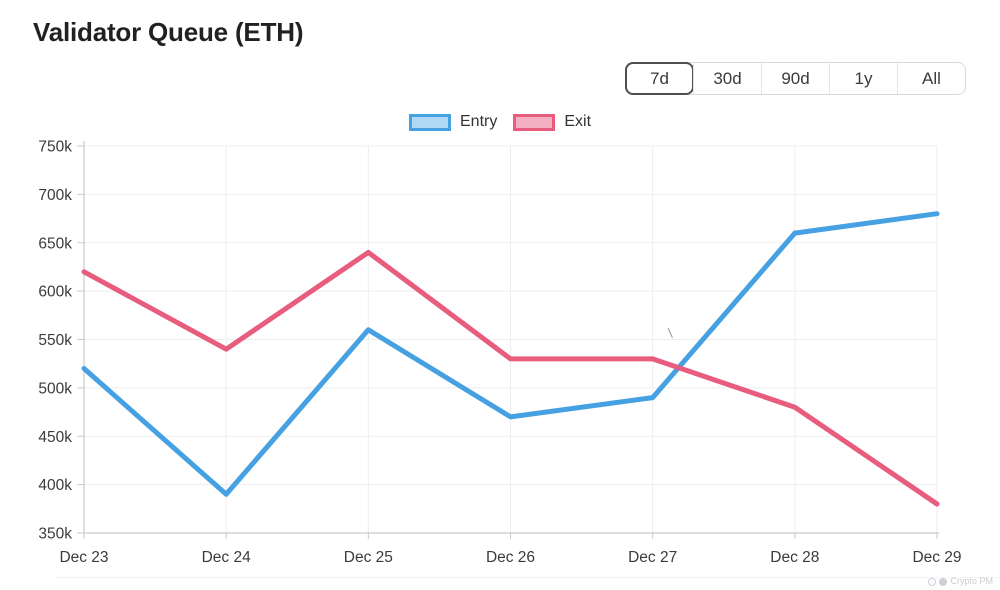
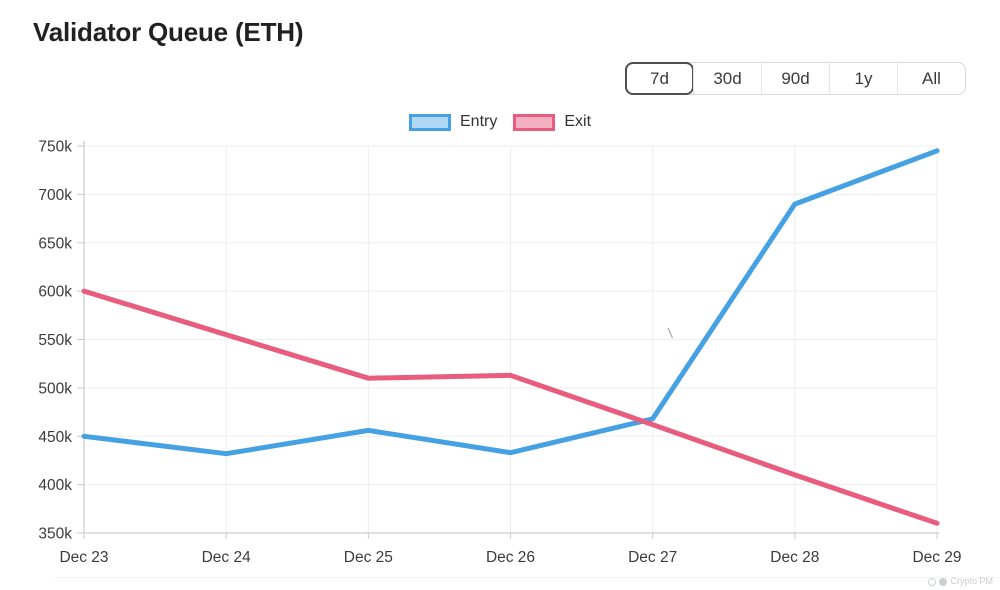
Entry/Dec 23: 520k -> 450k
Exit/Dec 23: 620k -> 600k
Entry/Dec 24: 390k -> 430k
Exit/Dec 24: 540k -> 560k
Entry/Dec 25: 560k -> 460k
Exit/Dec 25: 640k -> 510k
Entry/Dec 26: 470k -> 430k
Exit/Dec 26: 530k -> 510k
Entry/Dec 27: 490k -> 470k
Exit/Dec 27: 530k -> 460k
Entry/Dec 28: 660k -> 690k
Exit/Dec 28: 480k -> 410k
Entry/Dec 29: 680k -> 740k
Exit/Dec 29: 380k -> 360k
